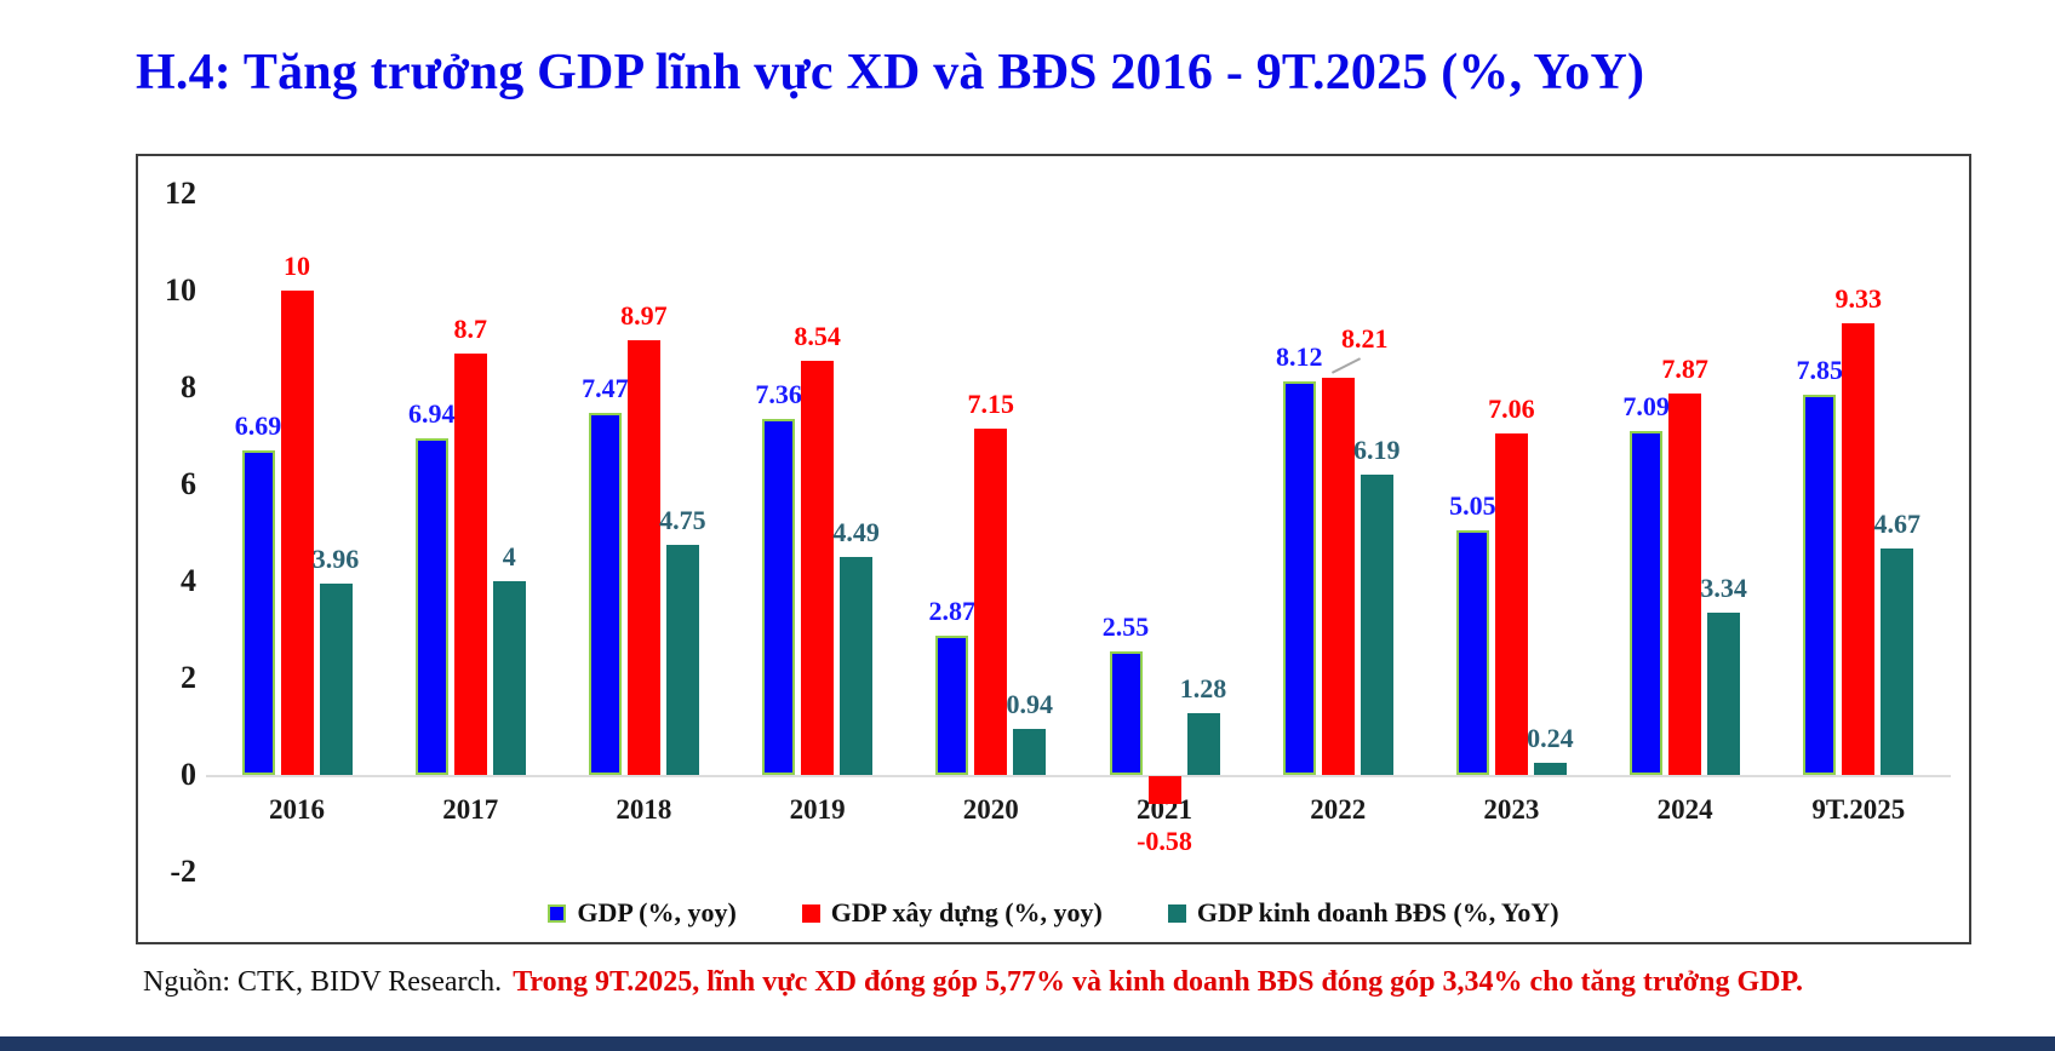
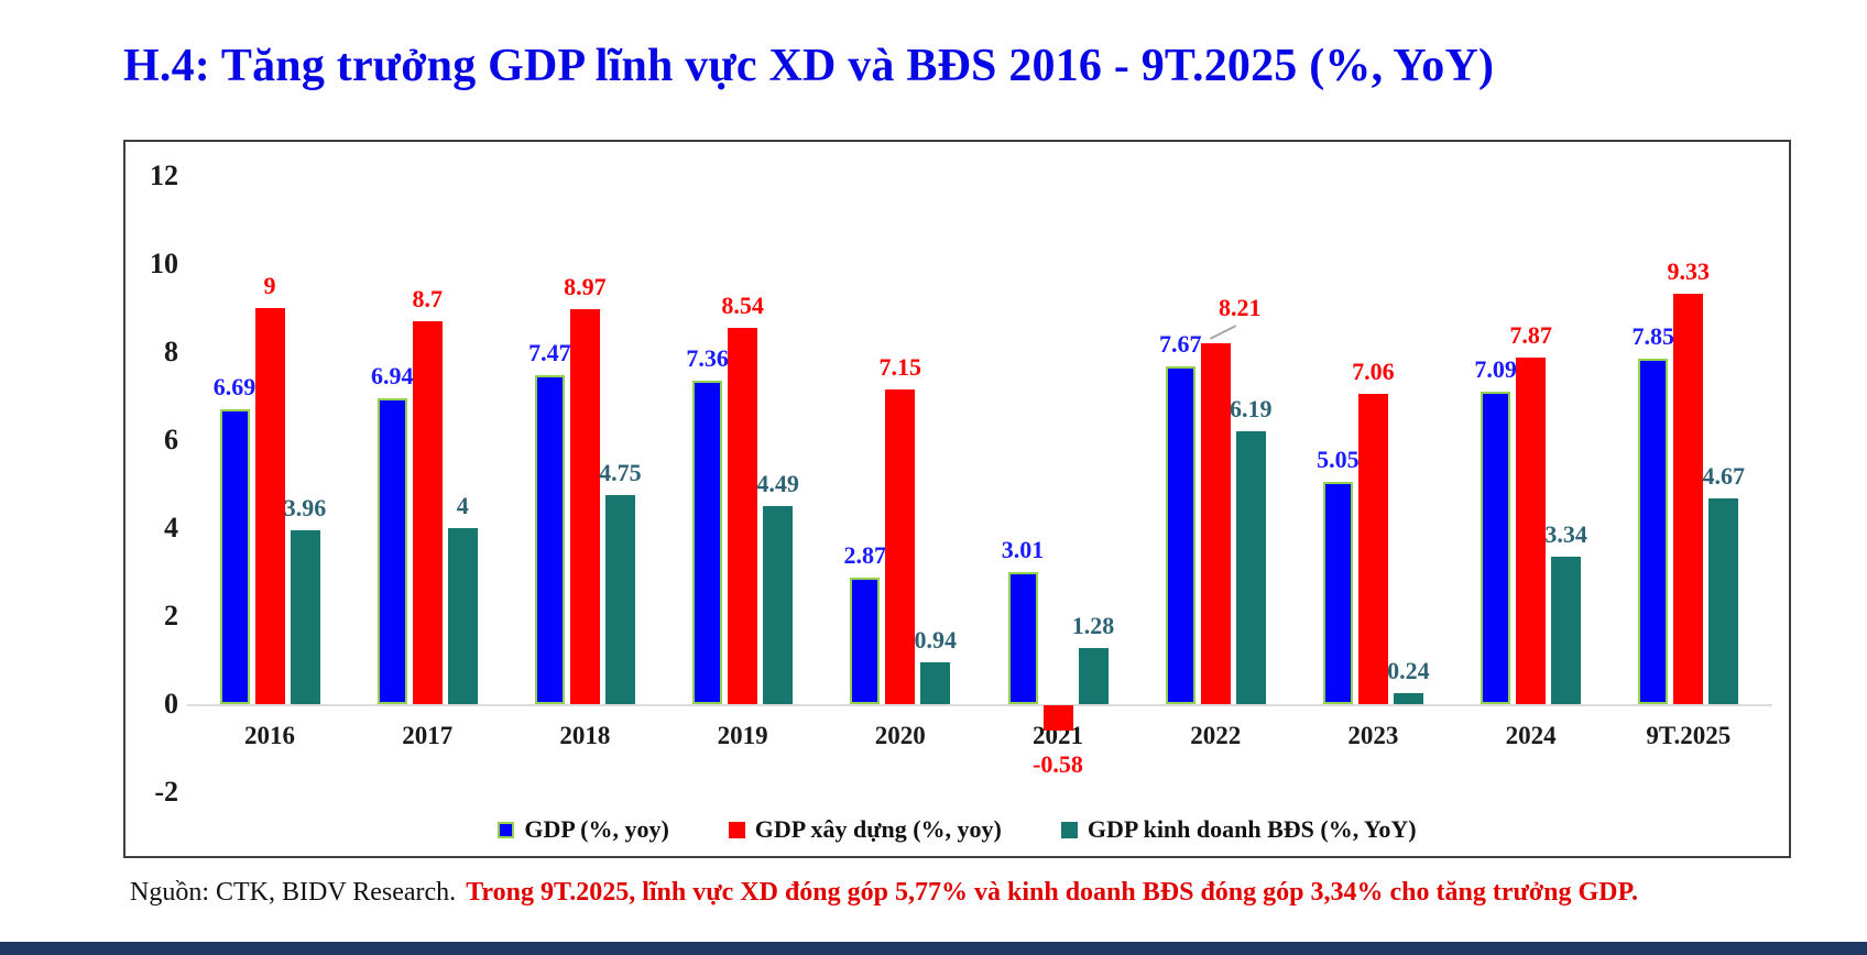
GDP xây dựng (%, yoy)/2016: 10 -> 9
GDP (%, yoy)/2021: 2.55 -> 3.01
GDP (%, yoy)/2022: 8.12 -> 7.67
